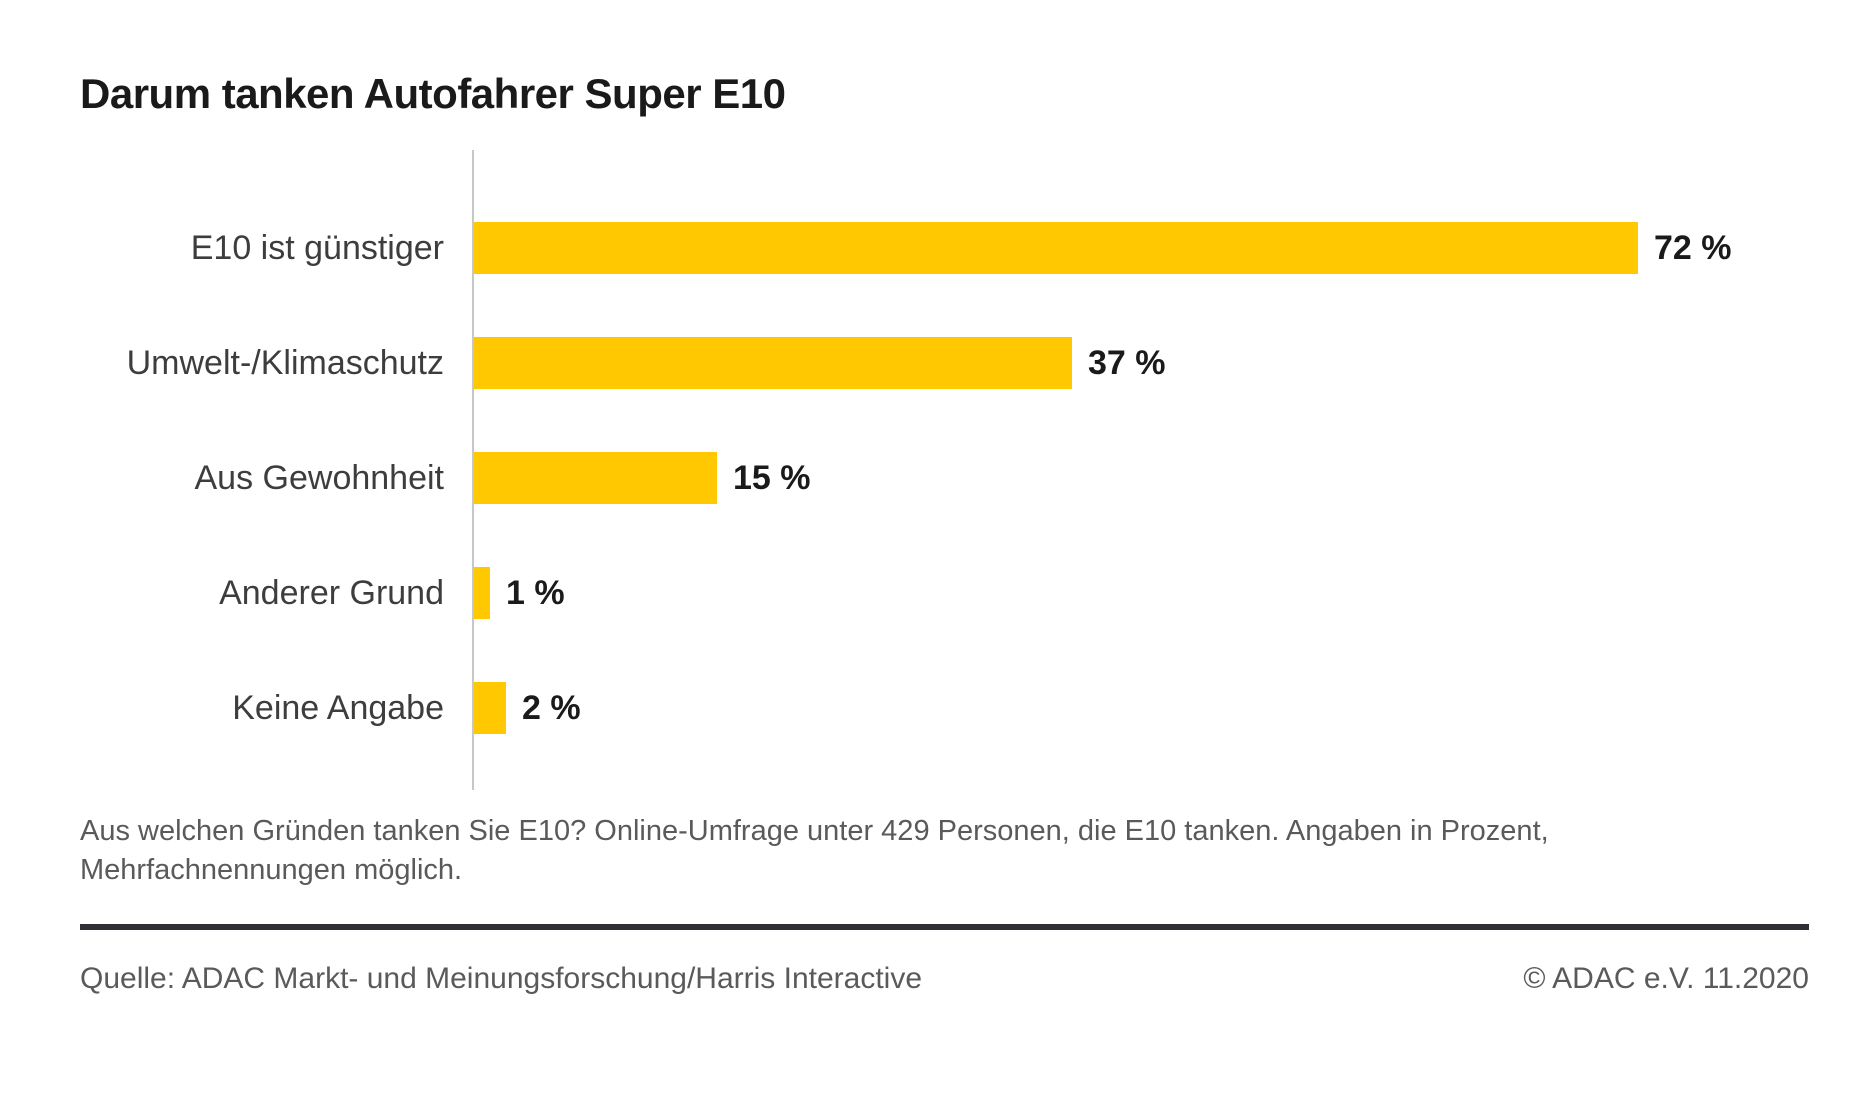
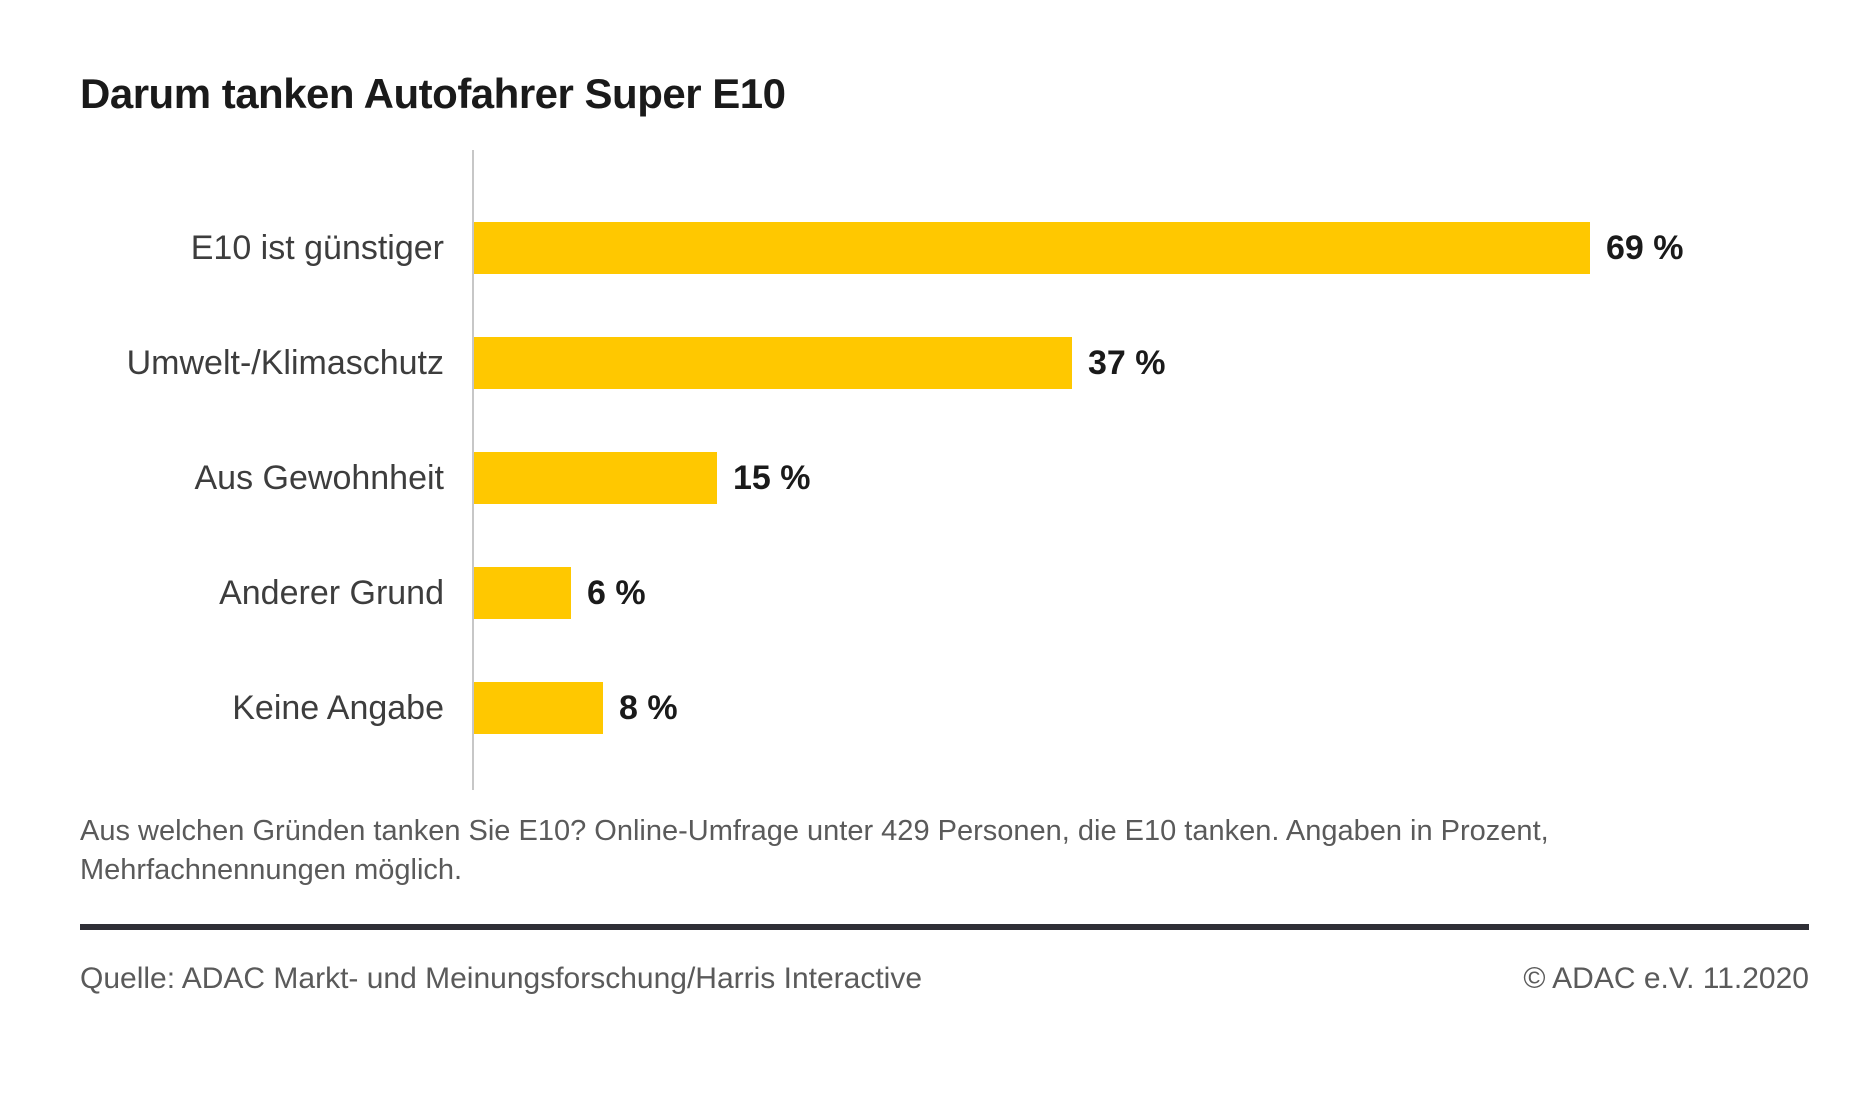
E10 ist günstiger: 72 -> 69
Anderer Grund: 1 -> 6
Keine Angabe: 2 -> 8
